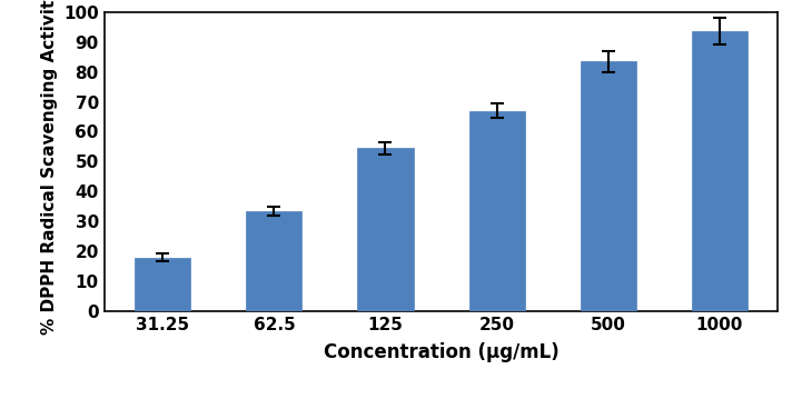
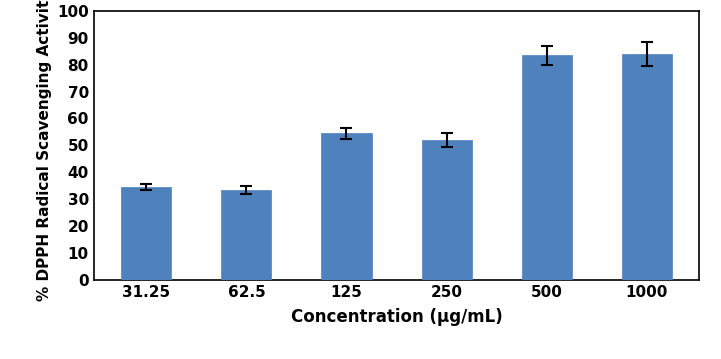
31.25: 18.0 -> 34.5
250: 67.0 -> 52.0
1000: 93.5 -> 84.0
